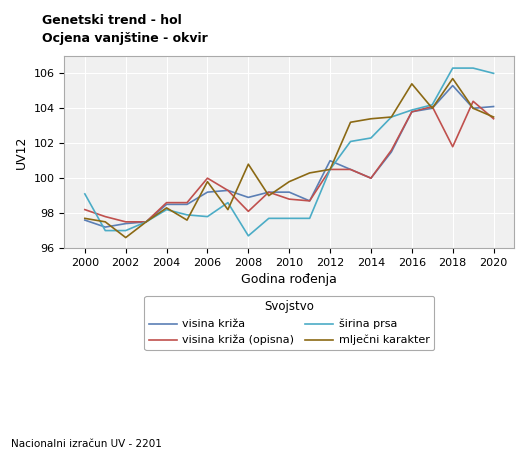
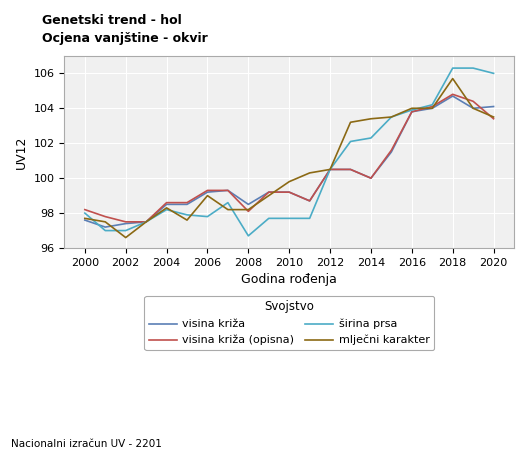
širina prsa/2000: 99.1 -> 98.0
visina križa (opisna)/2006: 100.0 -> 99.3
mlječni karakter/2006: 99.8 -> 99.0
visina križa/2008: 98.9 -> 98.5
mlječni karakter/2008: 100.8 -> 98.2
visina križa (opisna)/2010: 98.8 -> 99.2
visina križa/2012: 101.0 -> 100.5
mlječni karakter/2016: 105.4 -> 104.0
visina križa/2018: 105.3 -> 104.7
visina križa (opisna)/2018: 101.8 -> 104.8
